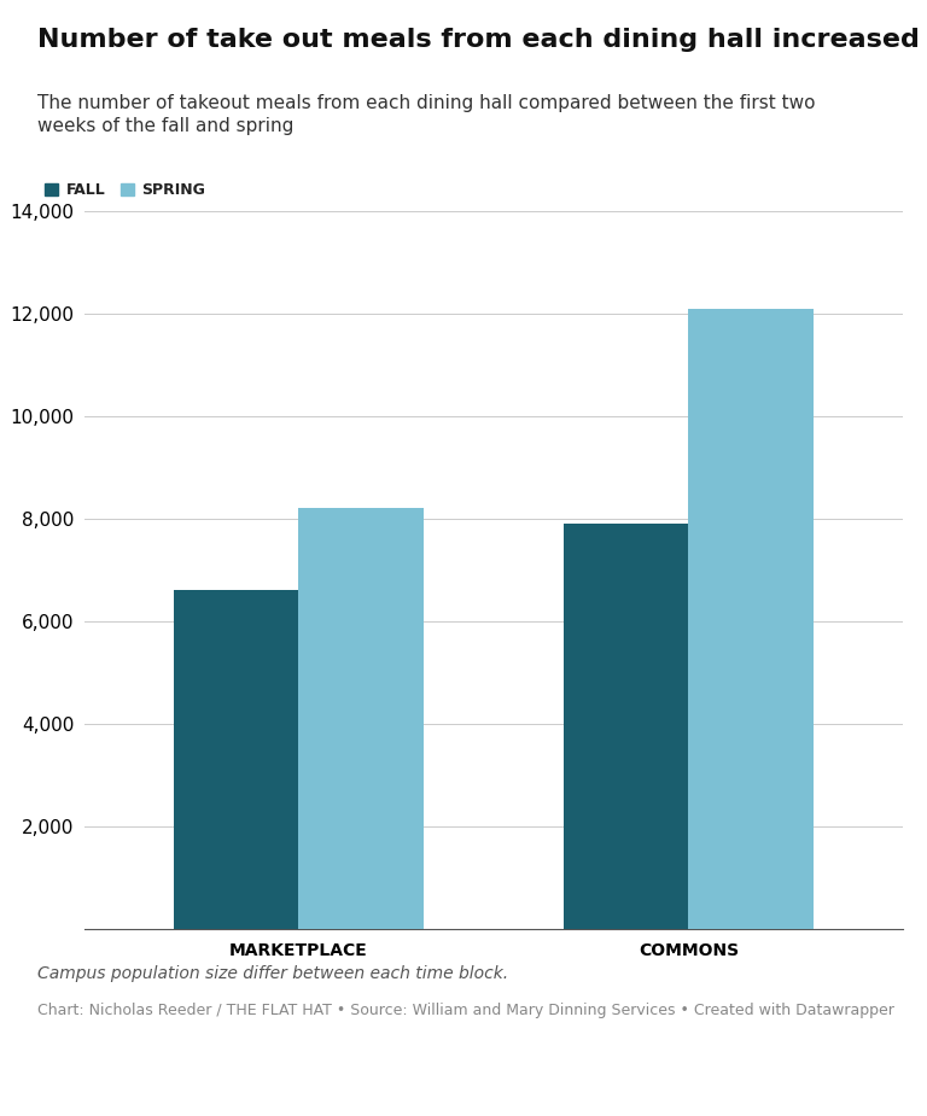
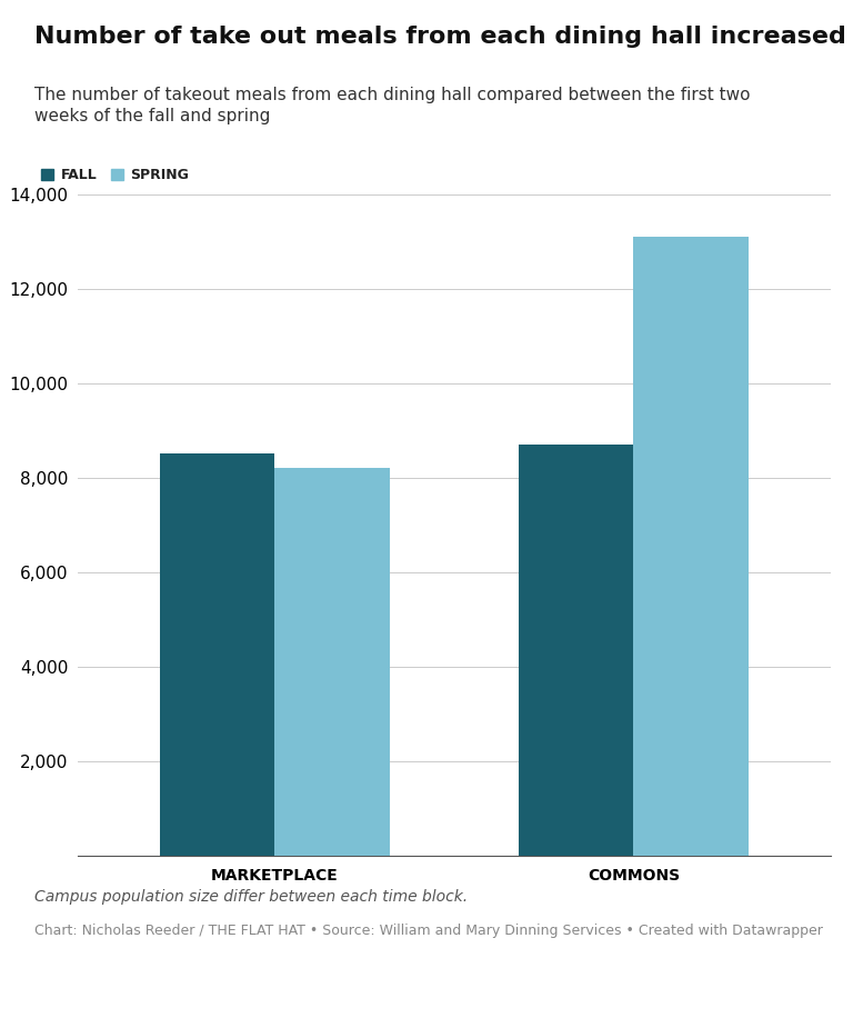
FALL/MARKETPLACE: 6,600 -> 8,500
FALL/COMMONS: 7,900 -> 8,700
SPRING/COMMONS: 12,100 -> 13,100
